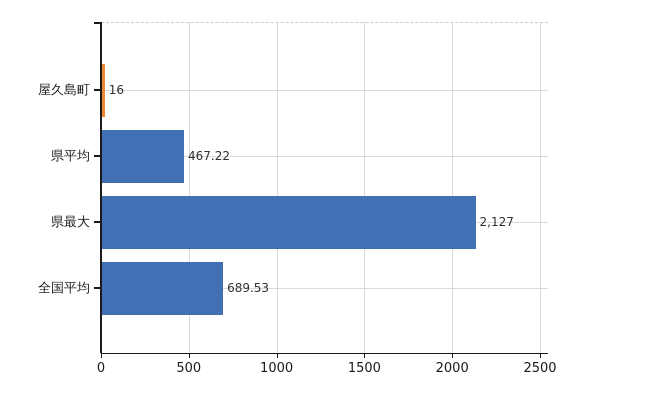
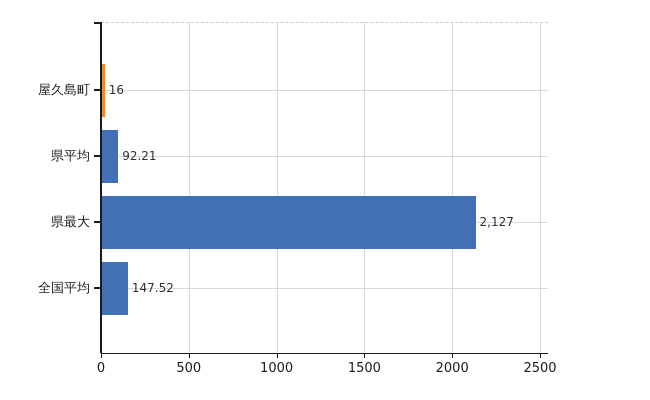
県平均: 467.22 -> 92.21
全国平均: 689.53 -> 147.52
